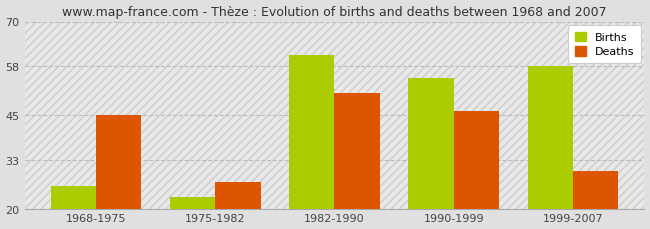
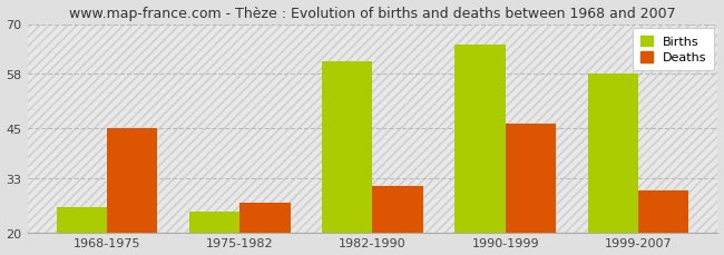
Births/1975-1982: 23 -> 25
Deaths/1982-1990: 51 -> 31
Births/1990-1999: 55 -> 65
